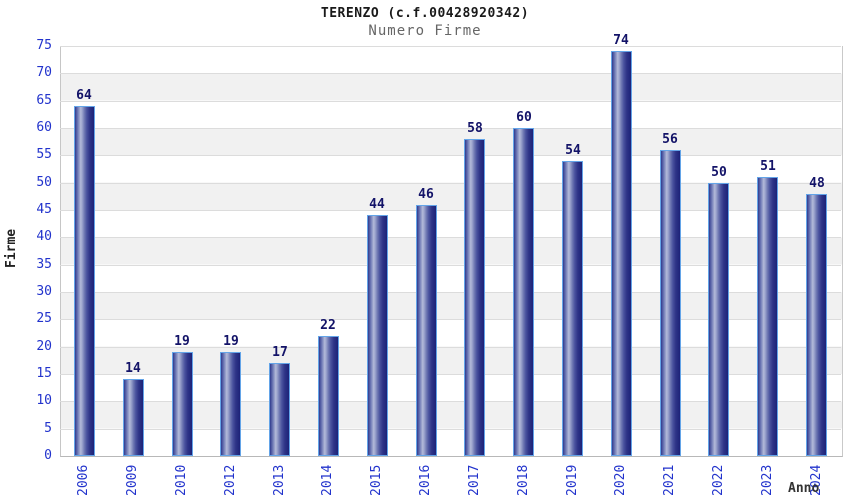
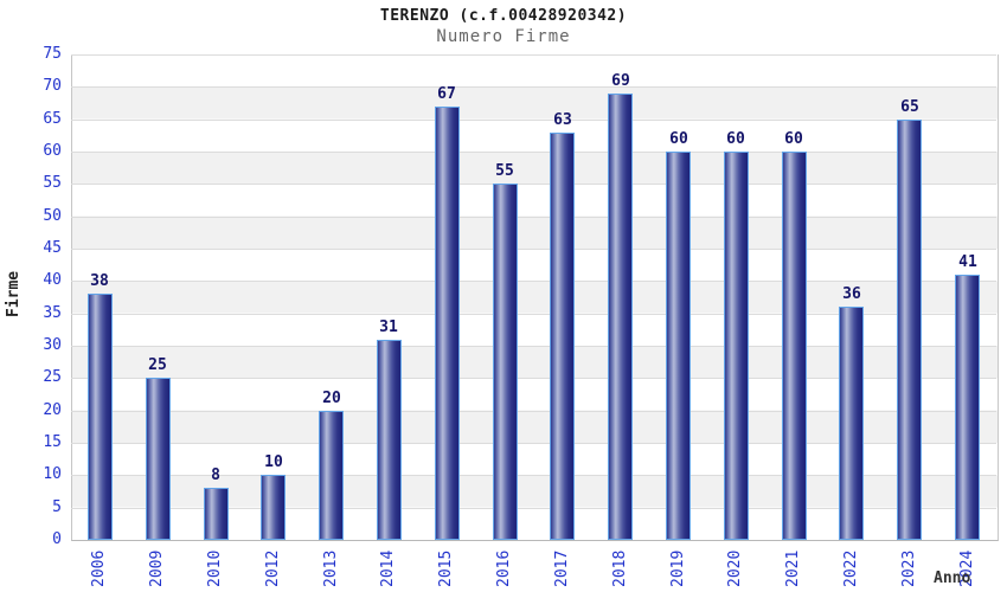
2006: 64 -> 38
2009: 14 -> 25
2010: 19 -> 8
2012: 19 -> 10
2013: 17 -> 20
2014: 22 -> 31
2015: 44 -> 67
2016: 46 -> 55
2017: 58 -> 63
2018: 60 -> 69
2019: 54 -> 60
2020: 74 -> 60
2021: 56 -> 60
2022: 50 -> 36
2023: 51 -> 65
2024: 48 -> 41
